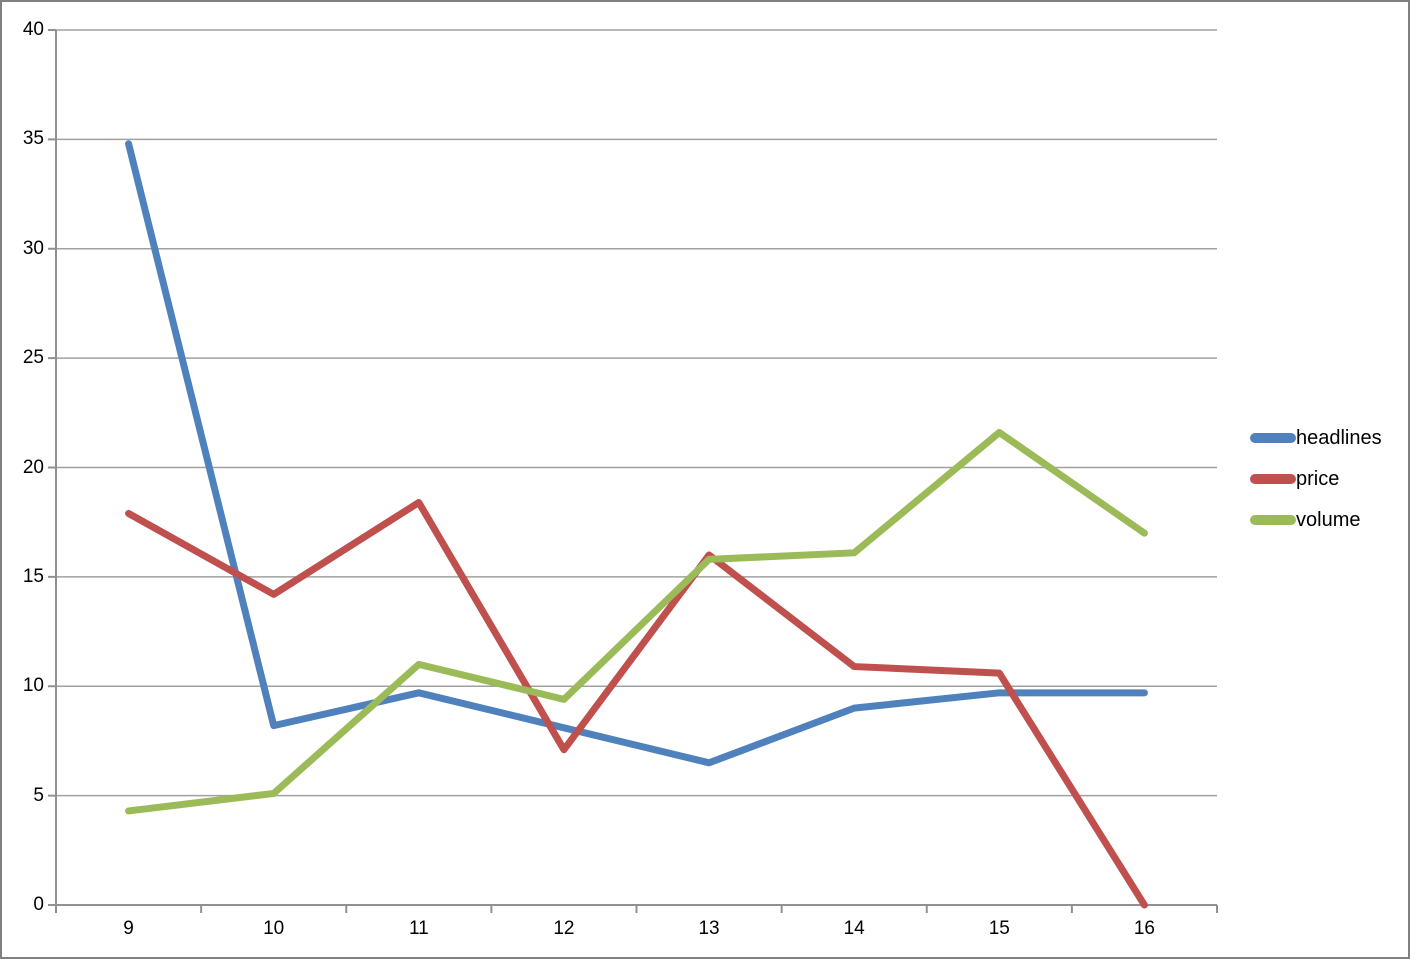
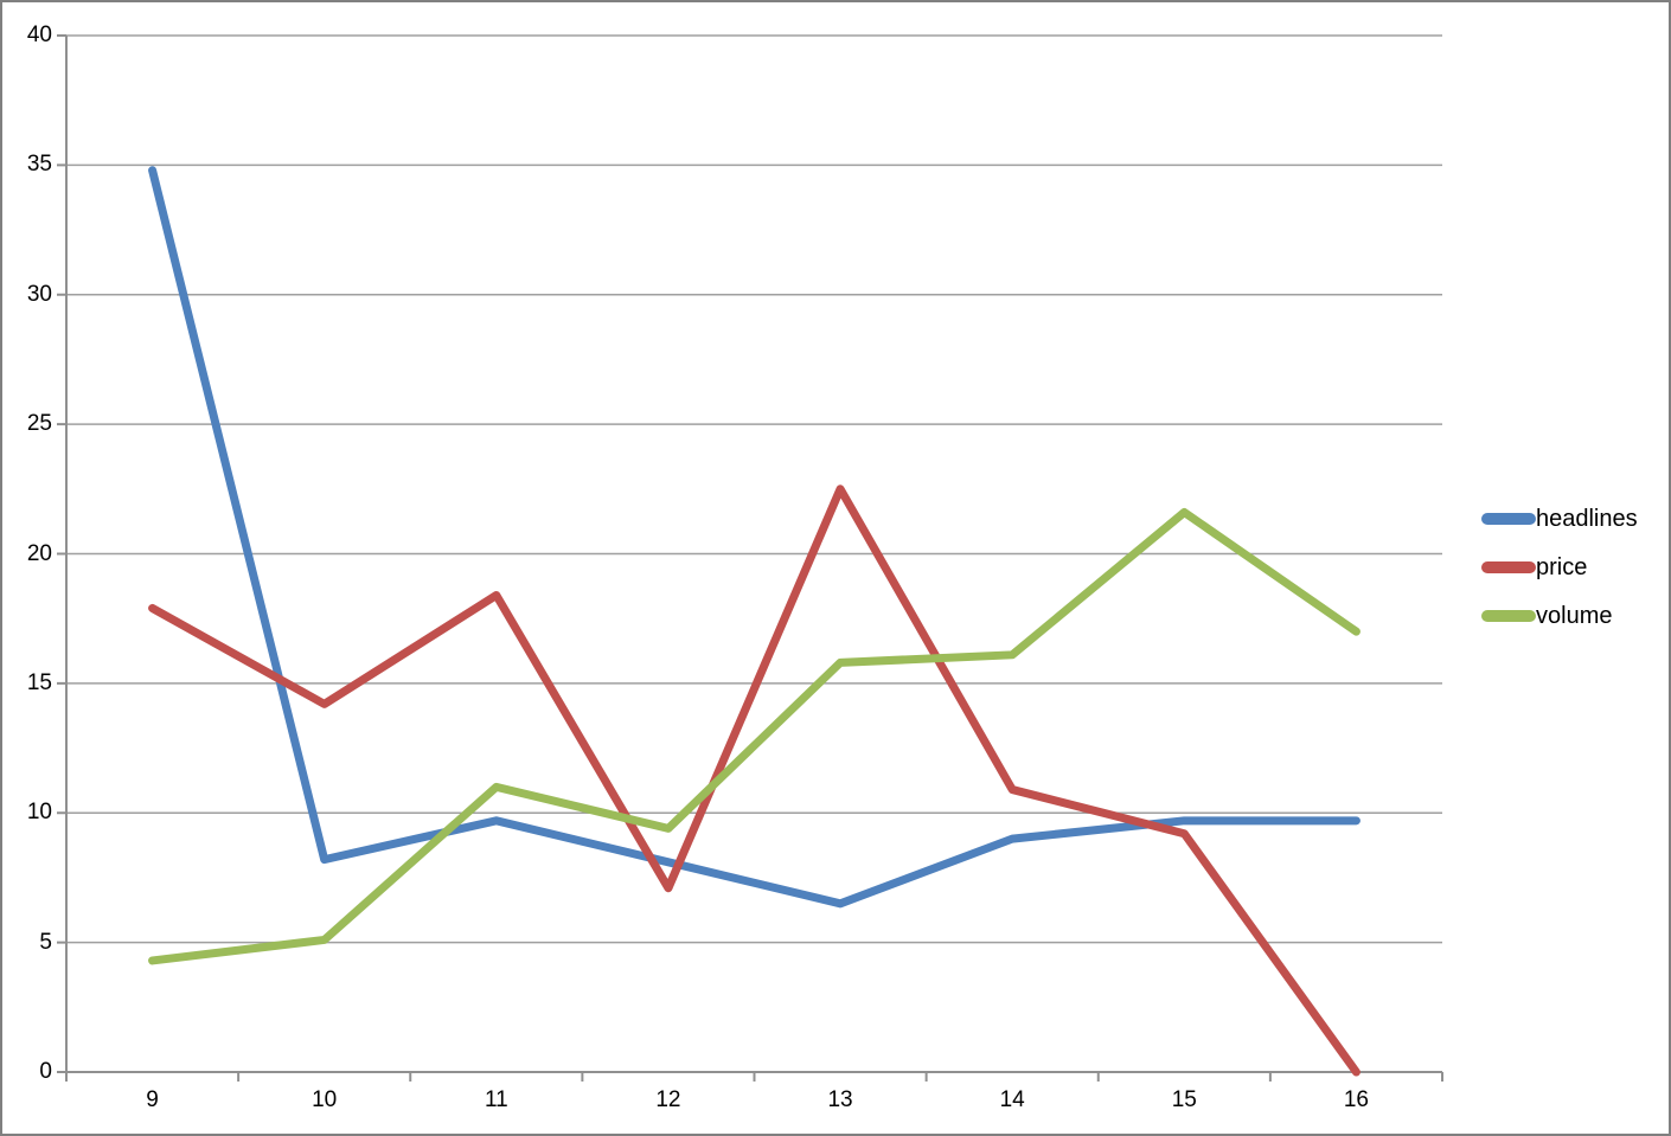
price/13: 16.0 -> 22.5
price/15: 10.6 -> 9.2
